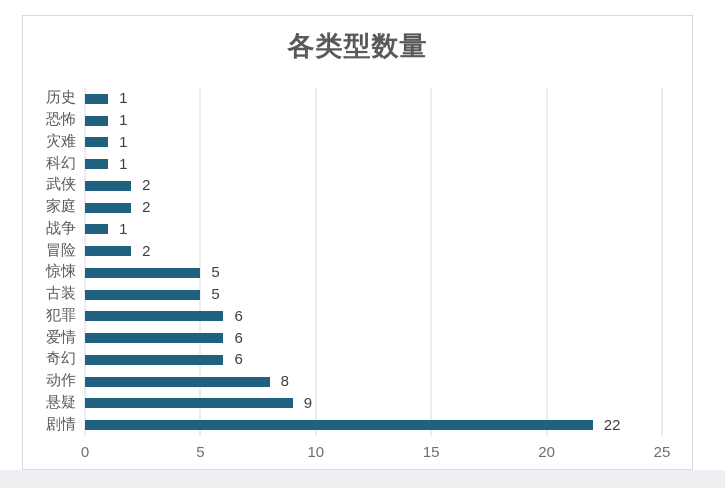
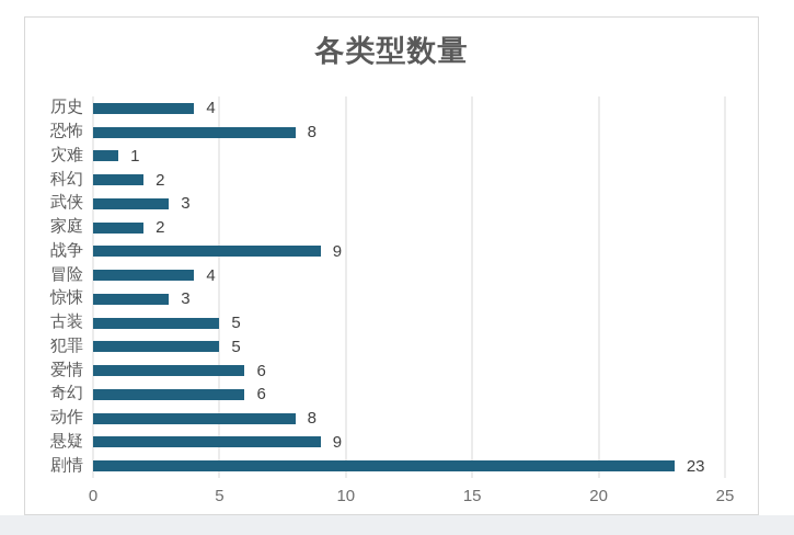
历史: 1 -> 4
恐怖: 1 -> 8
科幻: 1 -> 2
武侠: 2 -> 3
战争: 1 -> 9
冒险: 2 -> 4
惊悚: 5 -> 3
犯罪: 6 -> 5
剧情: 22 -> 23
